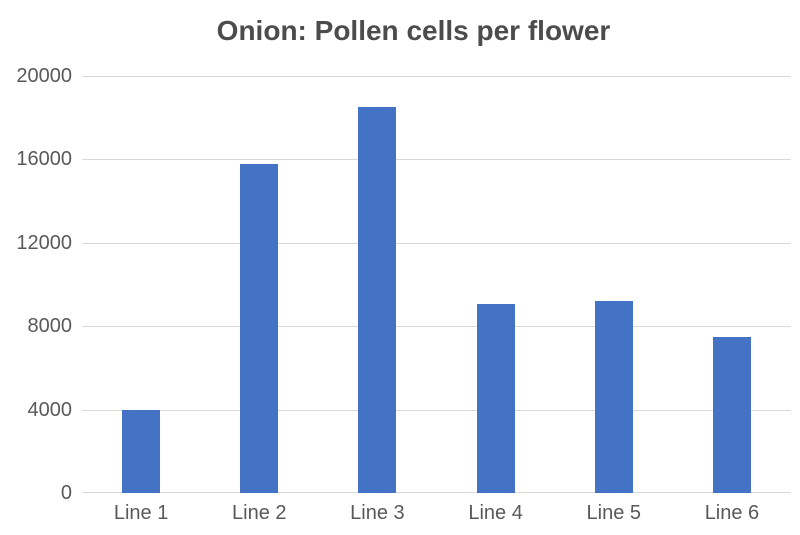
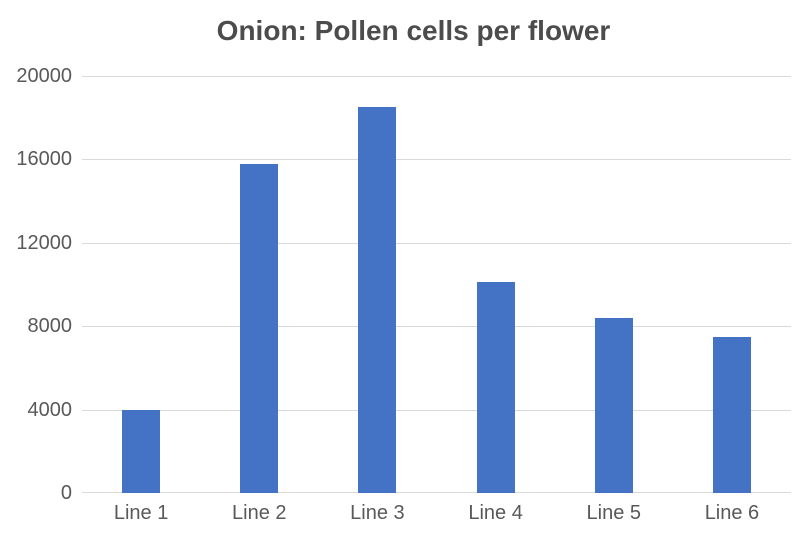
Line 4: 9000 -> 10100
Line 5: 9200 -> 8400
